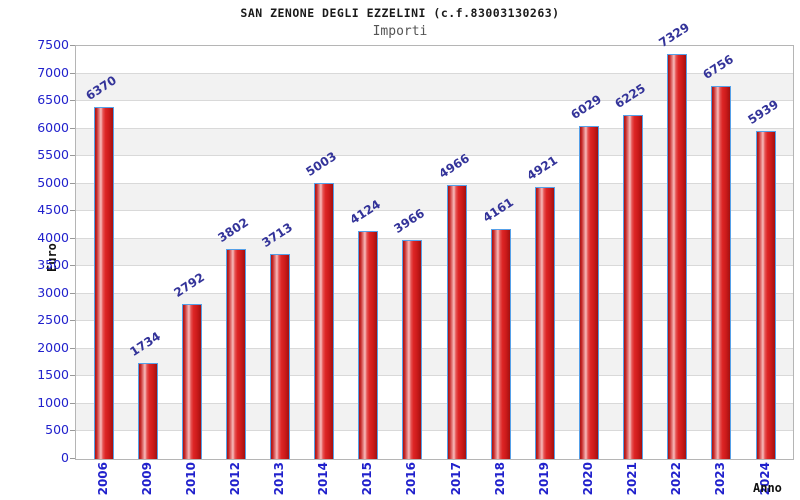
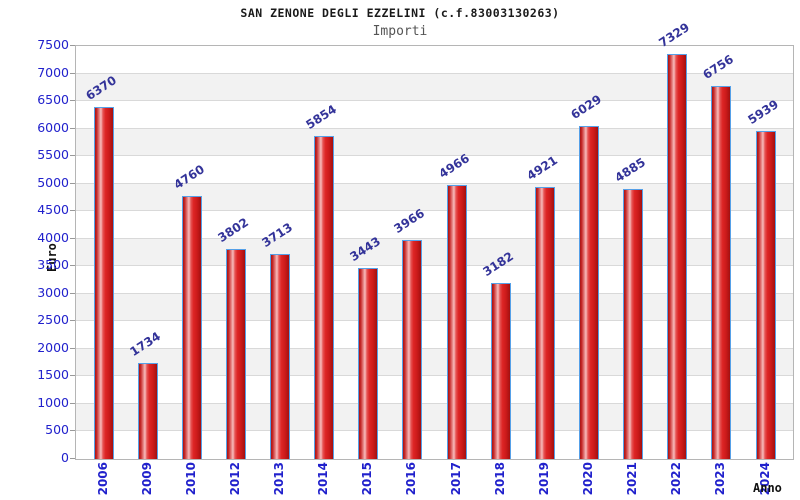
2010: 2792 -> 4760
2014: 5003 -> 5854
2015: 4124 -> 3443
2018: 4161 -> 3182
2021: 6225 -> 4885
